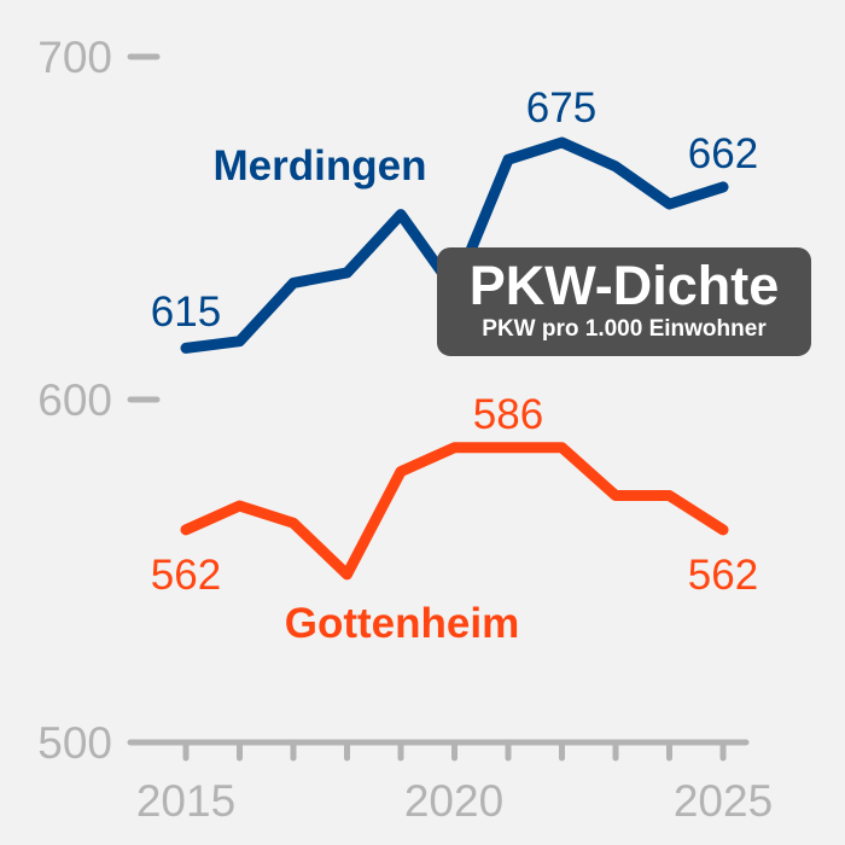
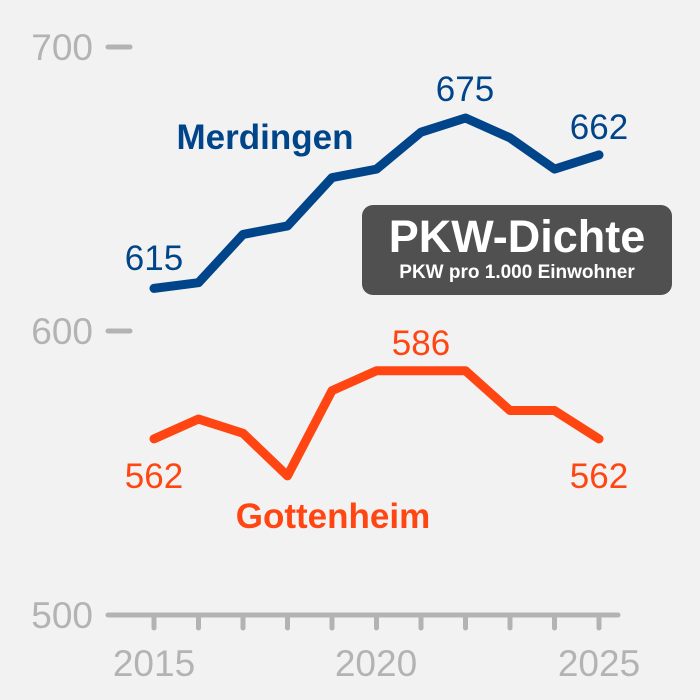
Merdingen/2020: 632 -> 657
